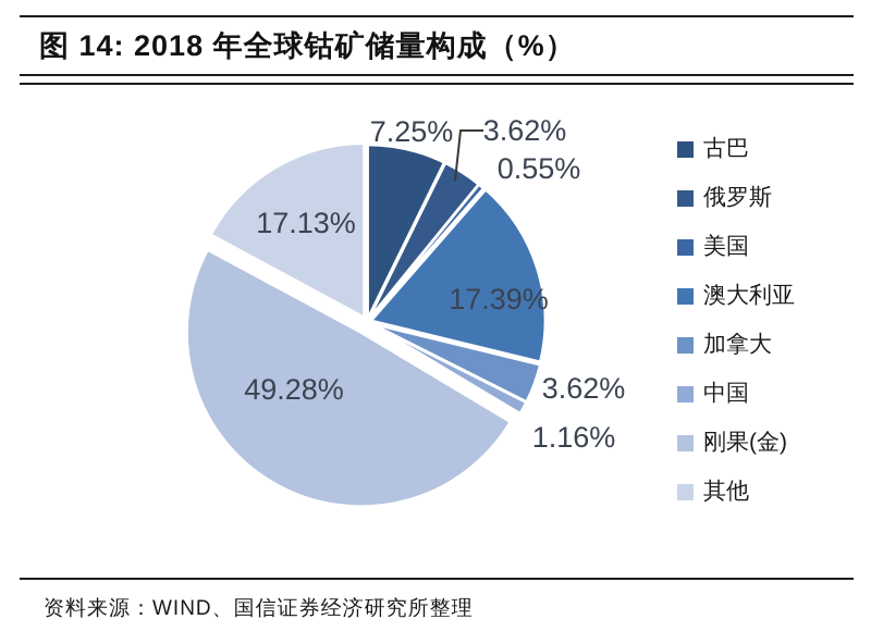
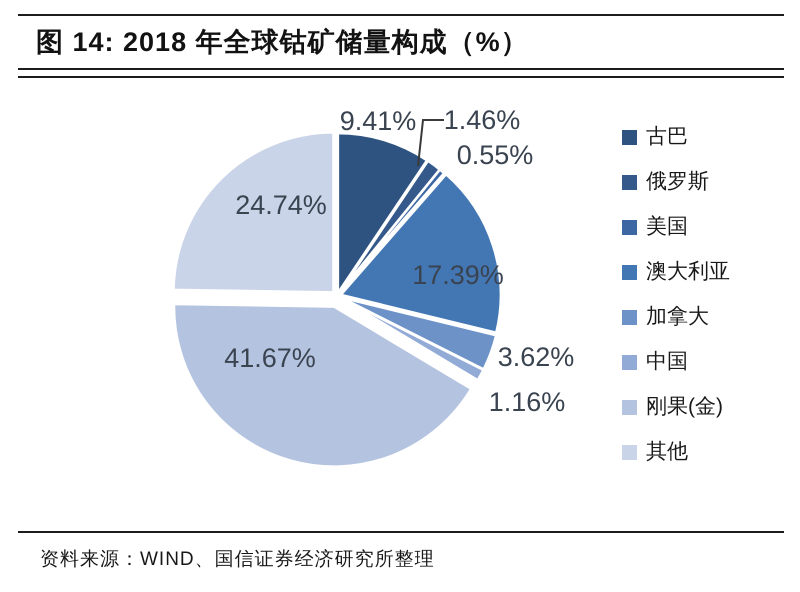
古巴: 7.25% -> 9.41%
俄罗斯: 3.62% -> 1.46%
刚果(金): 49.28% -> 41.67%
其他: 17.13% -> 24.74%
